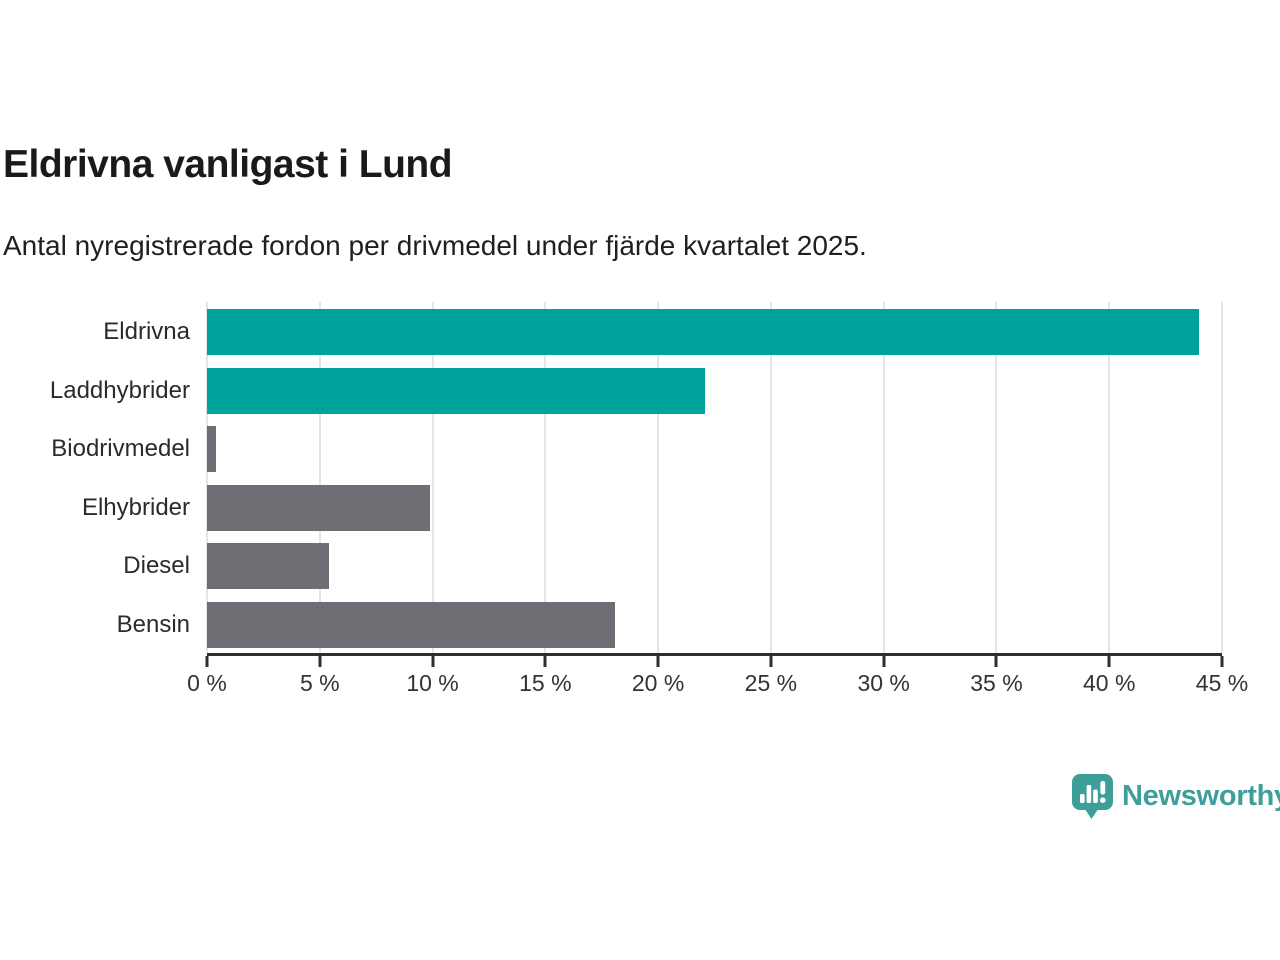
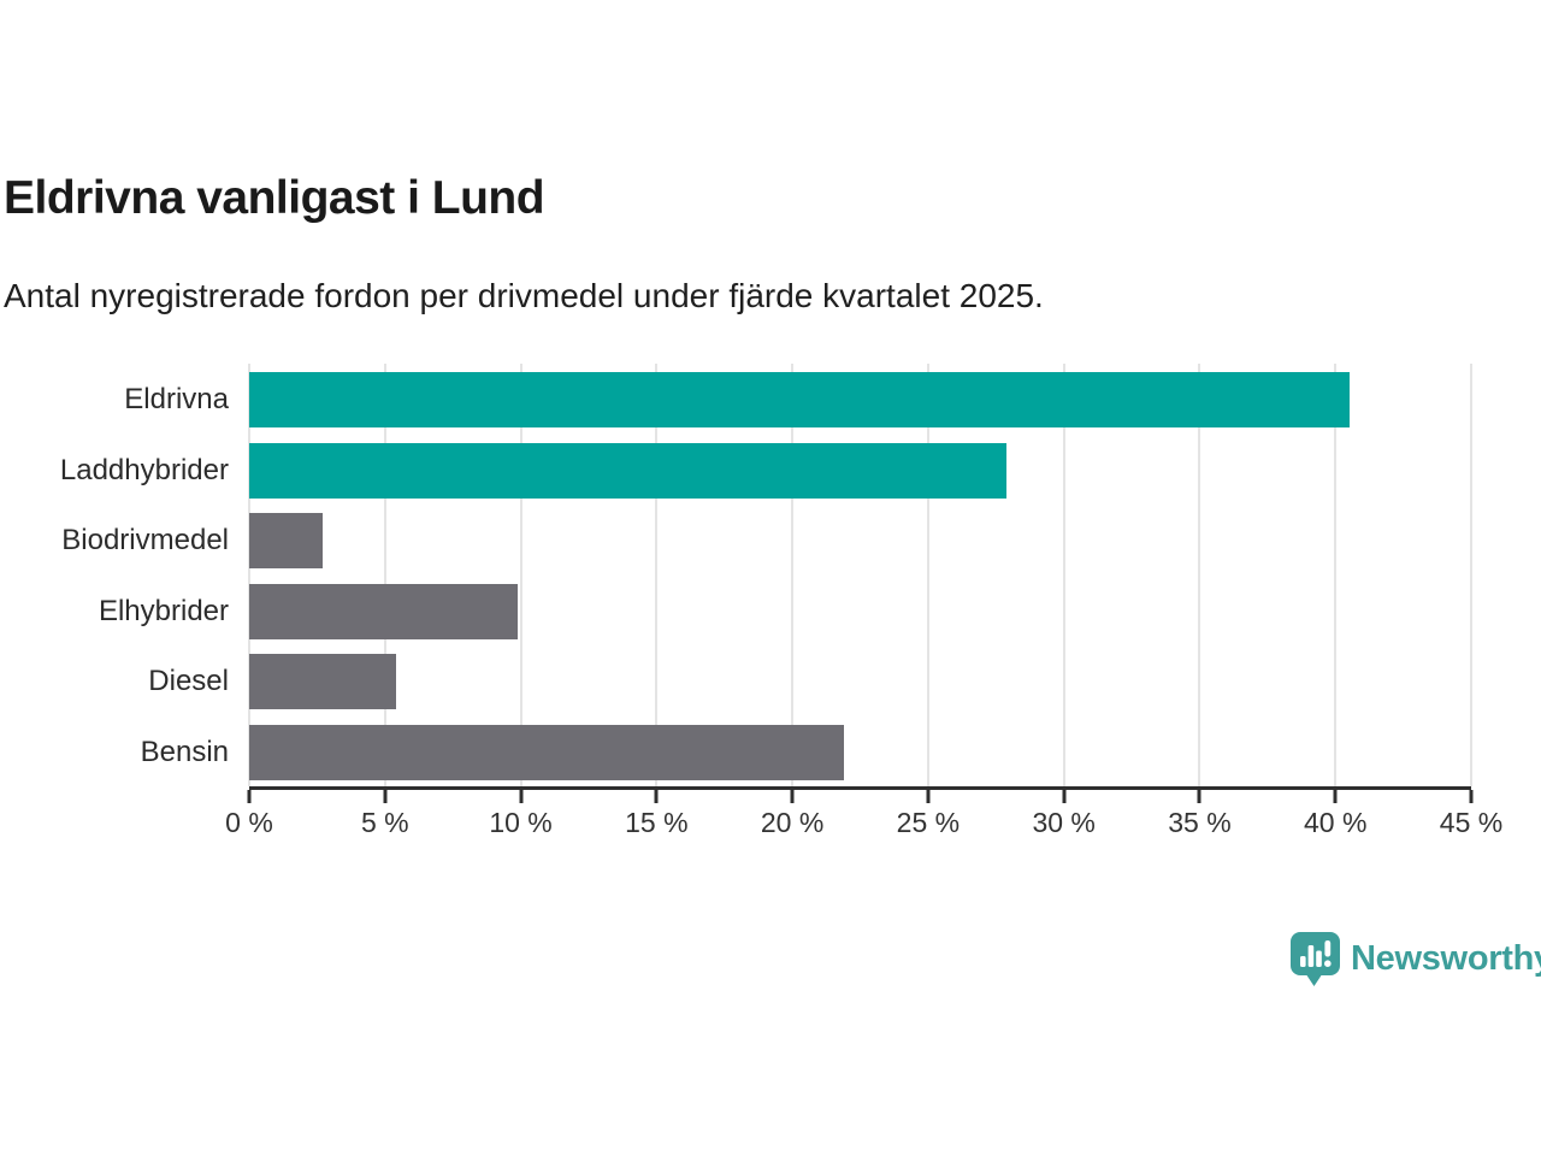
Eldrivna: 44.0% -> 40.5%
Laddhybrider: 22.1% -> 27.9%
Biodrivmedel: 0.4% -> 2.7%
Bensin: 18.1% -> 21.9%
